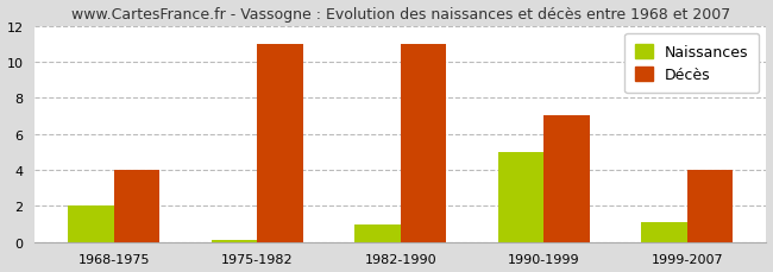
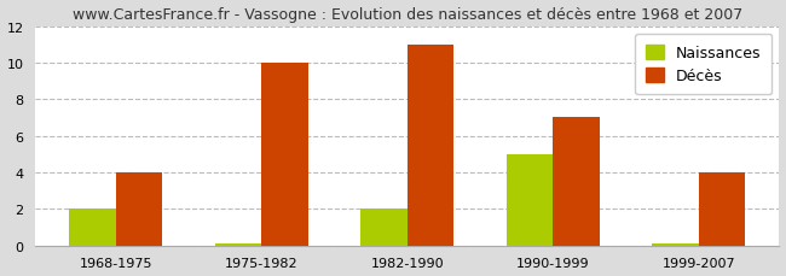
Décès/1975-1982: 11 -> 10
Naissances/1982-1990: 1.0 -> 2.0
Naissances/1999-2007: 1.1 -> 0.1
